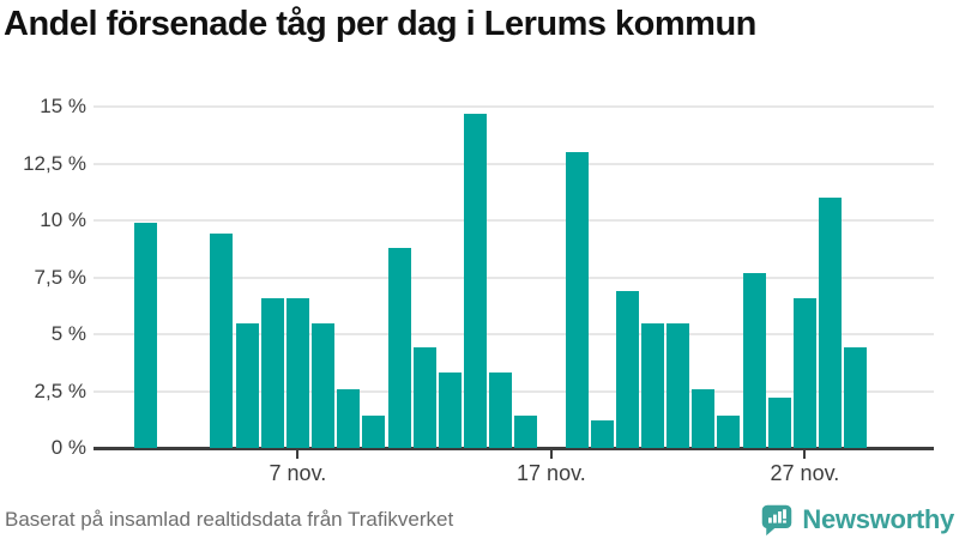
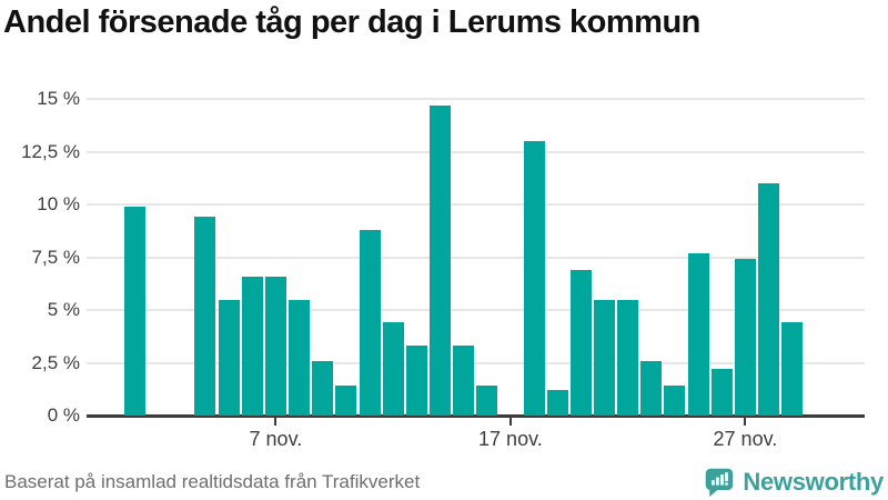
27 nov.: 6.6% -> 7.4%
